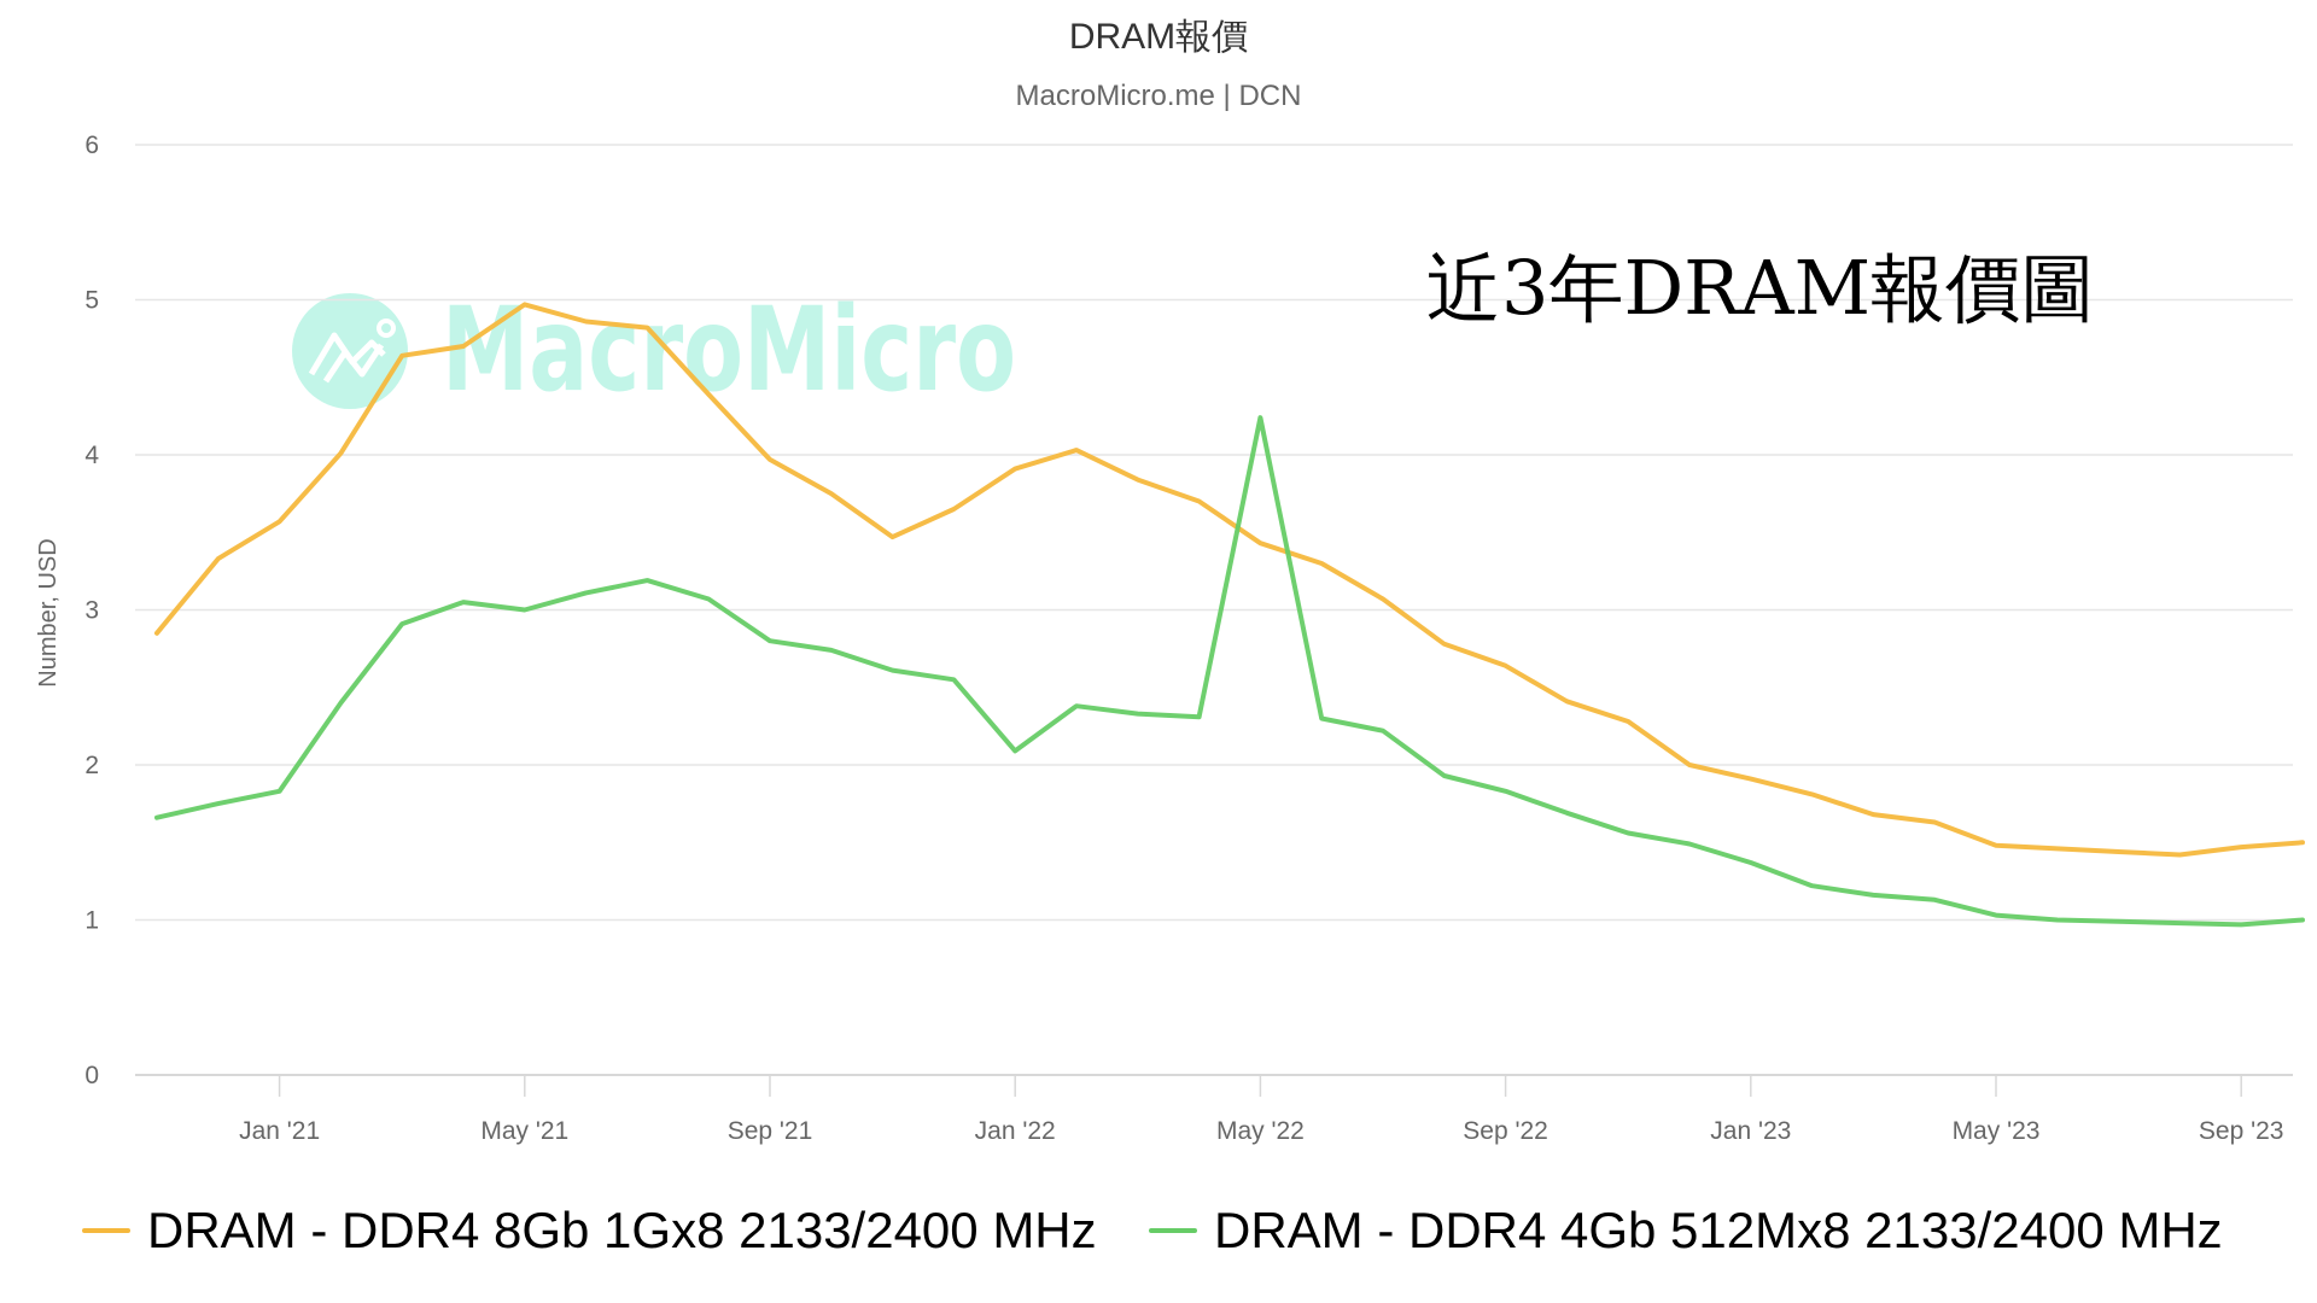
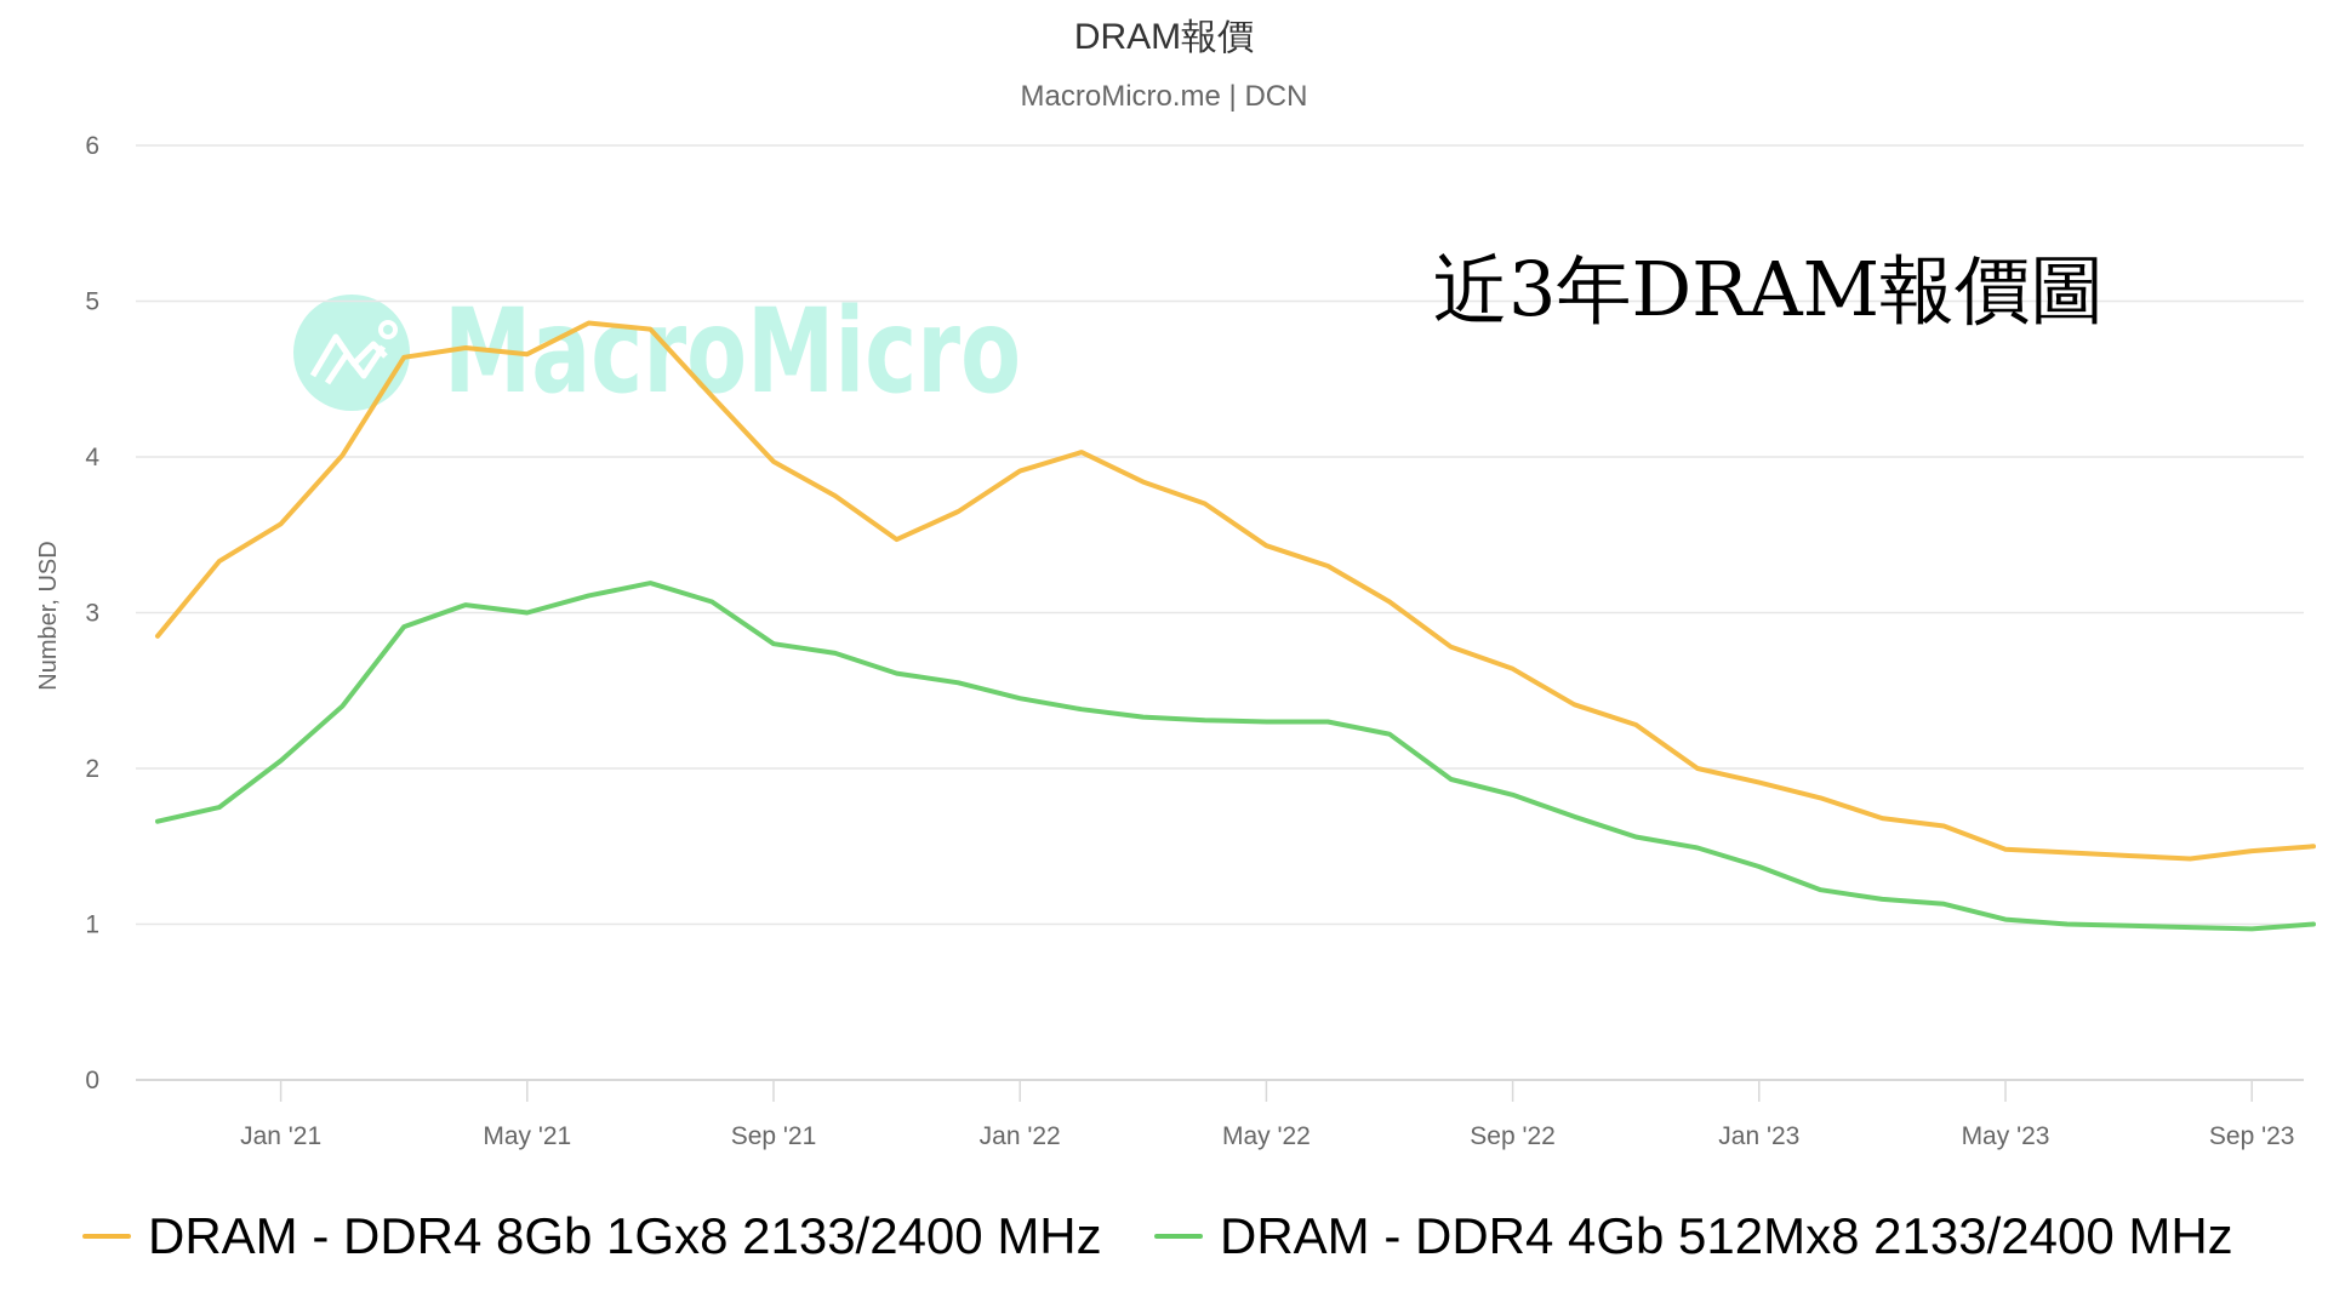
DRAM - DDR4 4Gb 512Mx8 2133/2400 MHz/Jan '21: 1.83 -> 2.05
DRAM - DDR4 8Gb 1Gx8 2133/2400 MHz/May '21: 4.97 -> 4.66
DRAM - DDR4 4Gb 512Mx8 2133/2400 MHz/Jan '22: 2.09 -> 2.45
DRAM - DDR4 4Gb 512Mx8 2133/2400 MHz/May '22: 4.24 -> 2.30
